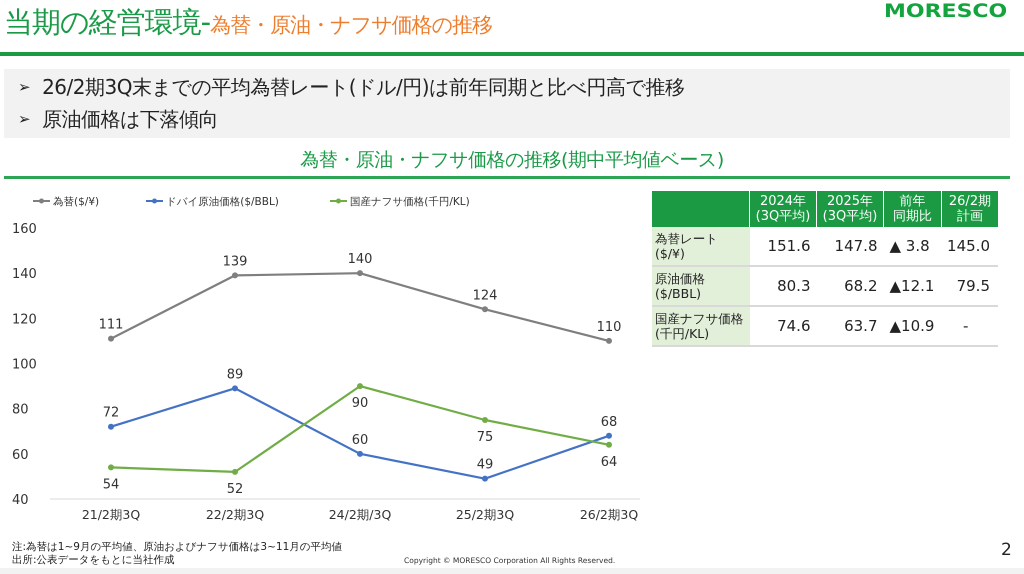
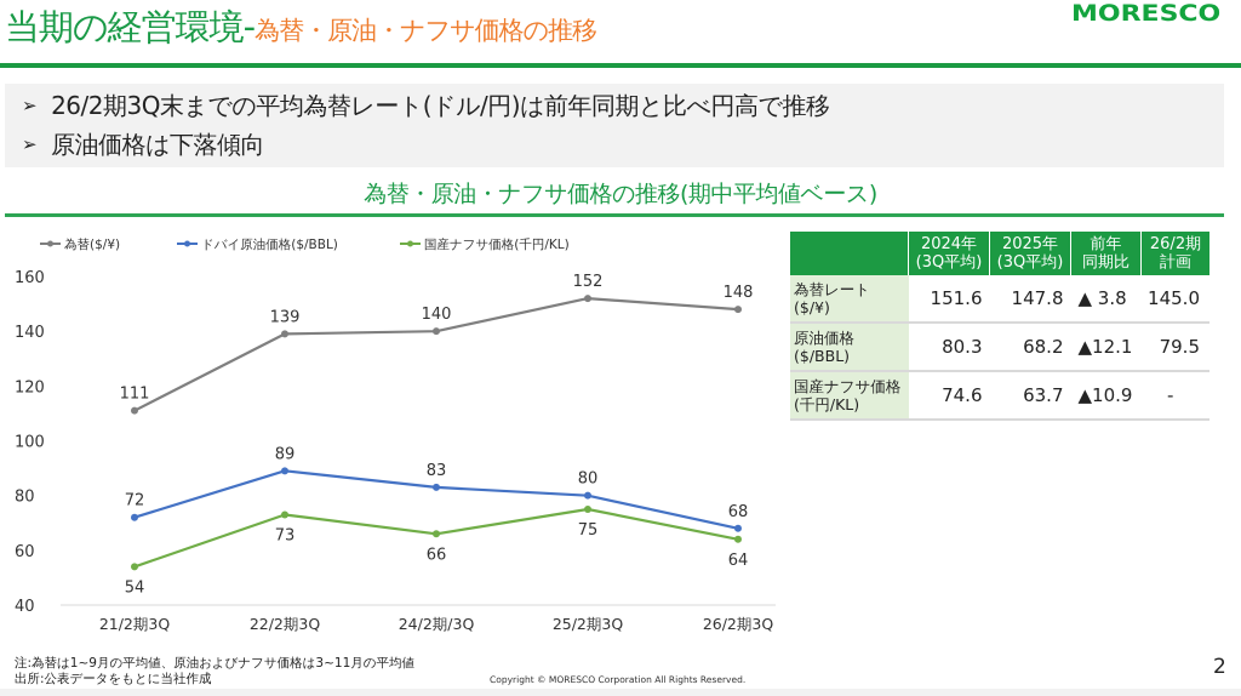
国産ナフサ価格(千円/KL)/22/2期3Q: 52 -> 73
ドバイ原油価格($/BBL)/24/2期/3Q: 60 -> 83
国産ナフサ価格(千円/KL)/24/2期/3Q: 90 -> 66
為替($/¥)/25/2期3Q: 124 -> 152
ドバイ原油価格($/BBL)/25/2期3Q: 49 -> 80
為替($/¥)/26/2期3Q: 110 -> 148
